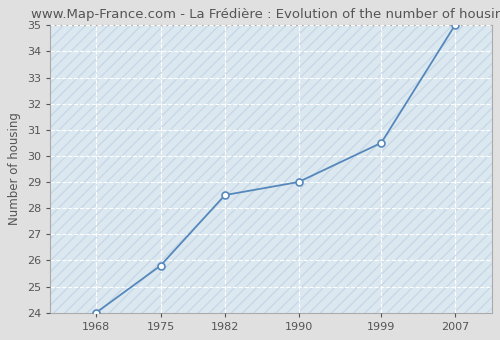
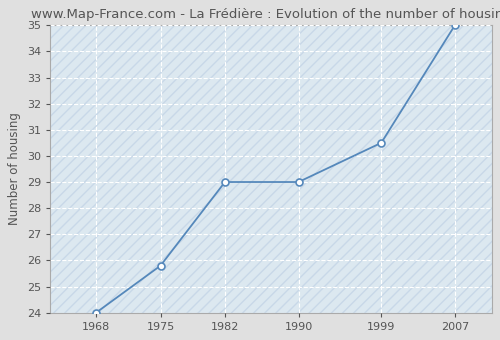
1982: 28.5 -> 29.0
